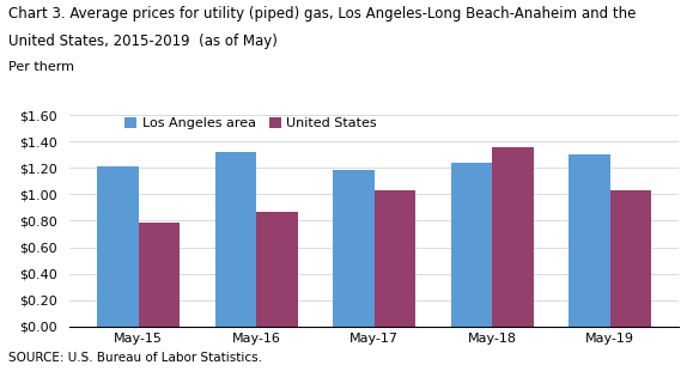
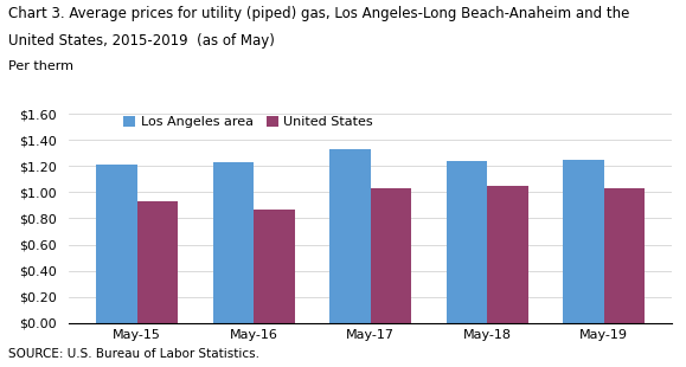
United States/May-15: $0.79 -> $0.93
Los Angeles area/May-16: $1.32 -> $1.23
Los Angeles area/May-17: $1.18 -> $1.33
United States/May-18: $1.36 -> $1.05
Los Angeles area/May-19: $1.30 -> $1.25
